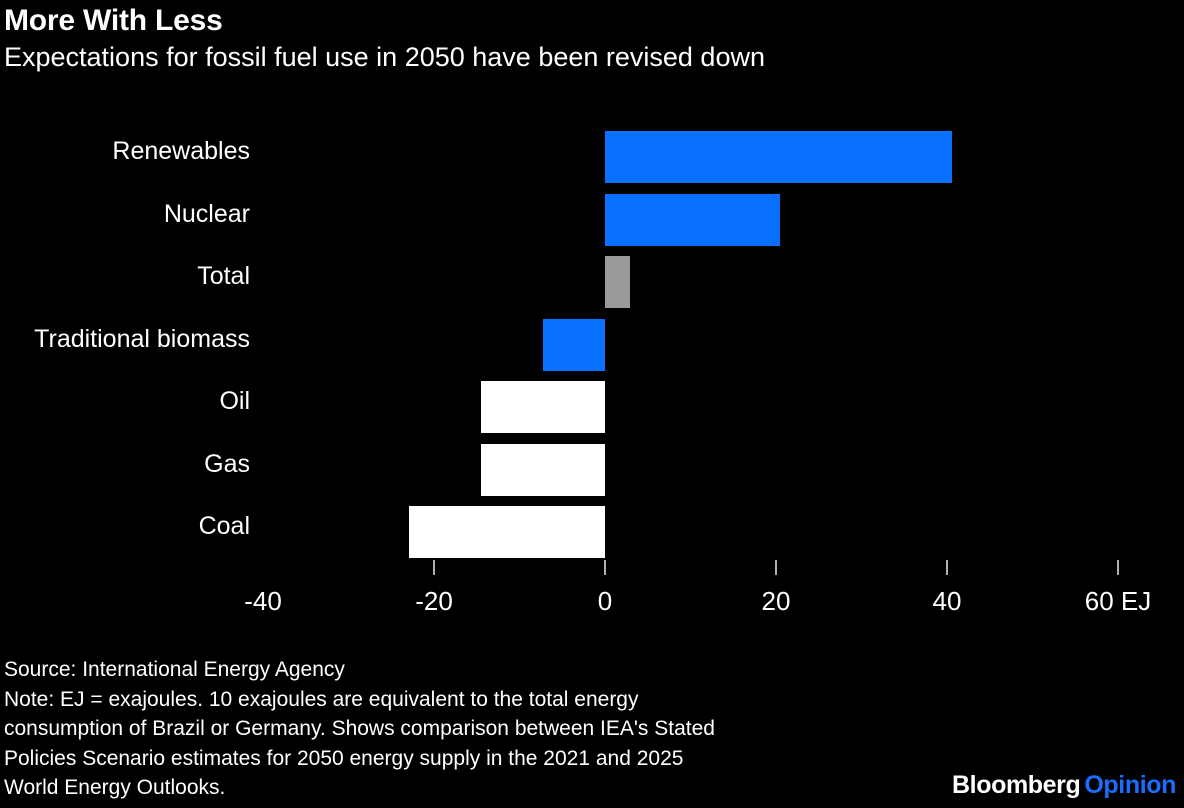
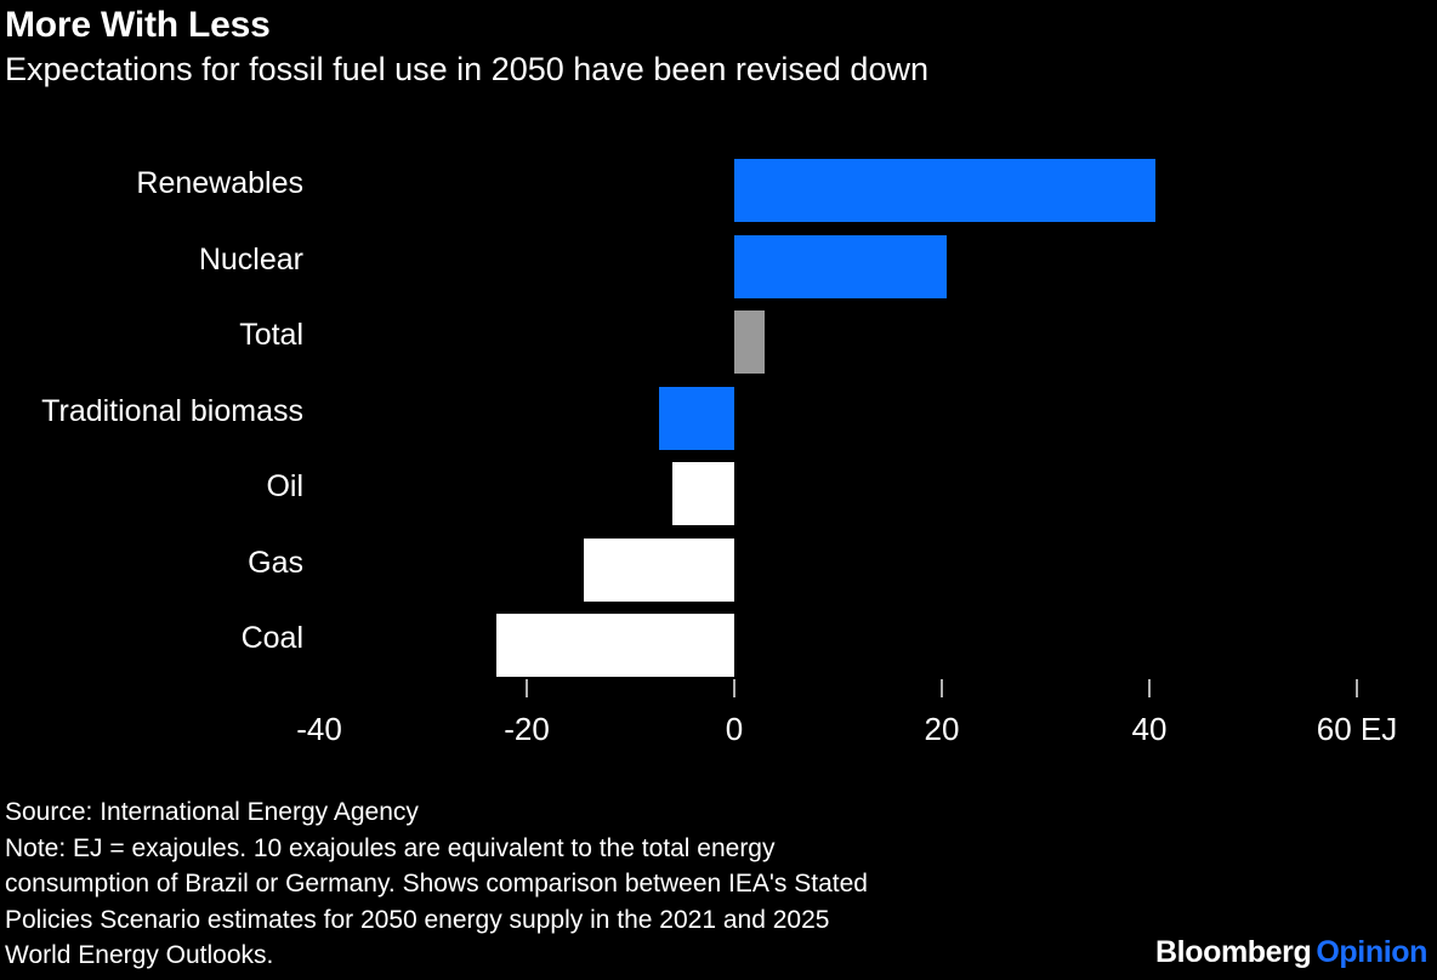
Oil: -14 -> -6
